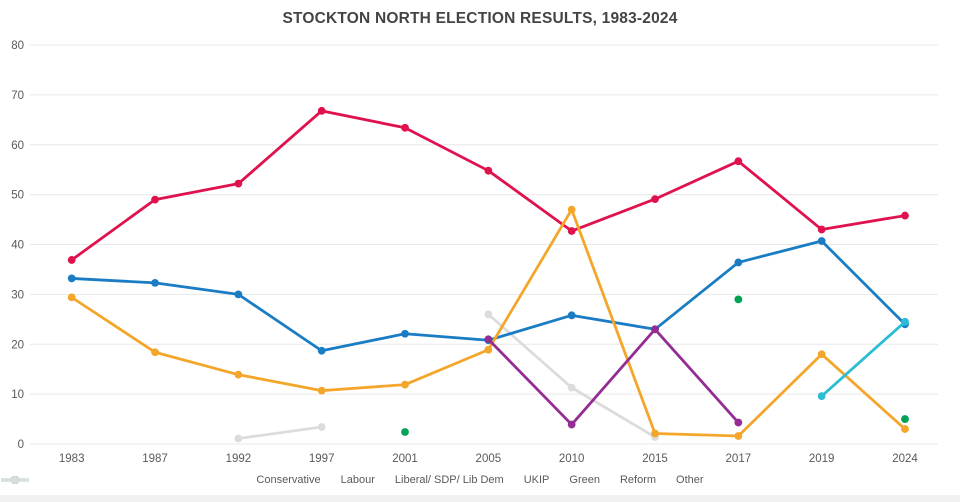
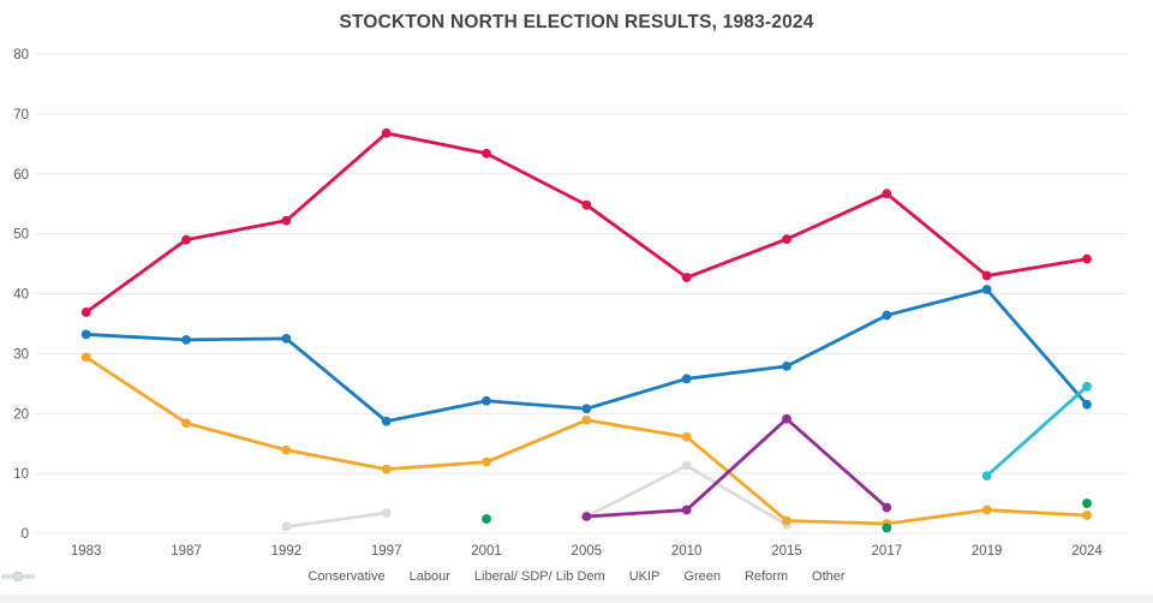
Conservative/1992: 30 -> 32
UKIP/2005: 21 -> 3
Other/2005: 26 -> 3
Liberal/ SDP/ Lib Dem/2010: 47 -> 16
Conservative/2015: 23 -> 28
UKIP/2015: 23 -> 19
Green/2017: 29 -> 1
Liberal/ SDP/ Lib Dem/2019: 18 -> 4
Conservative/2024: 24 -> 22
